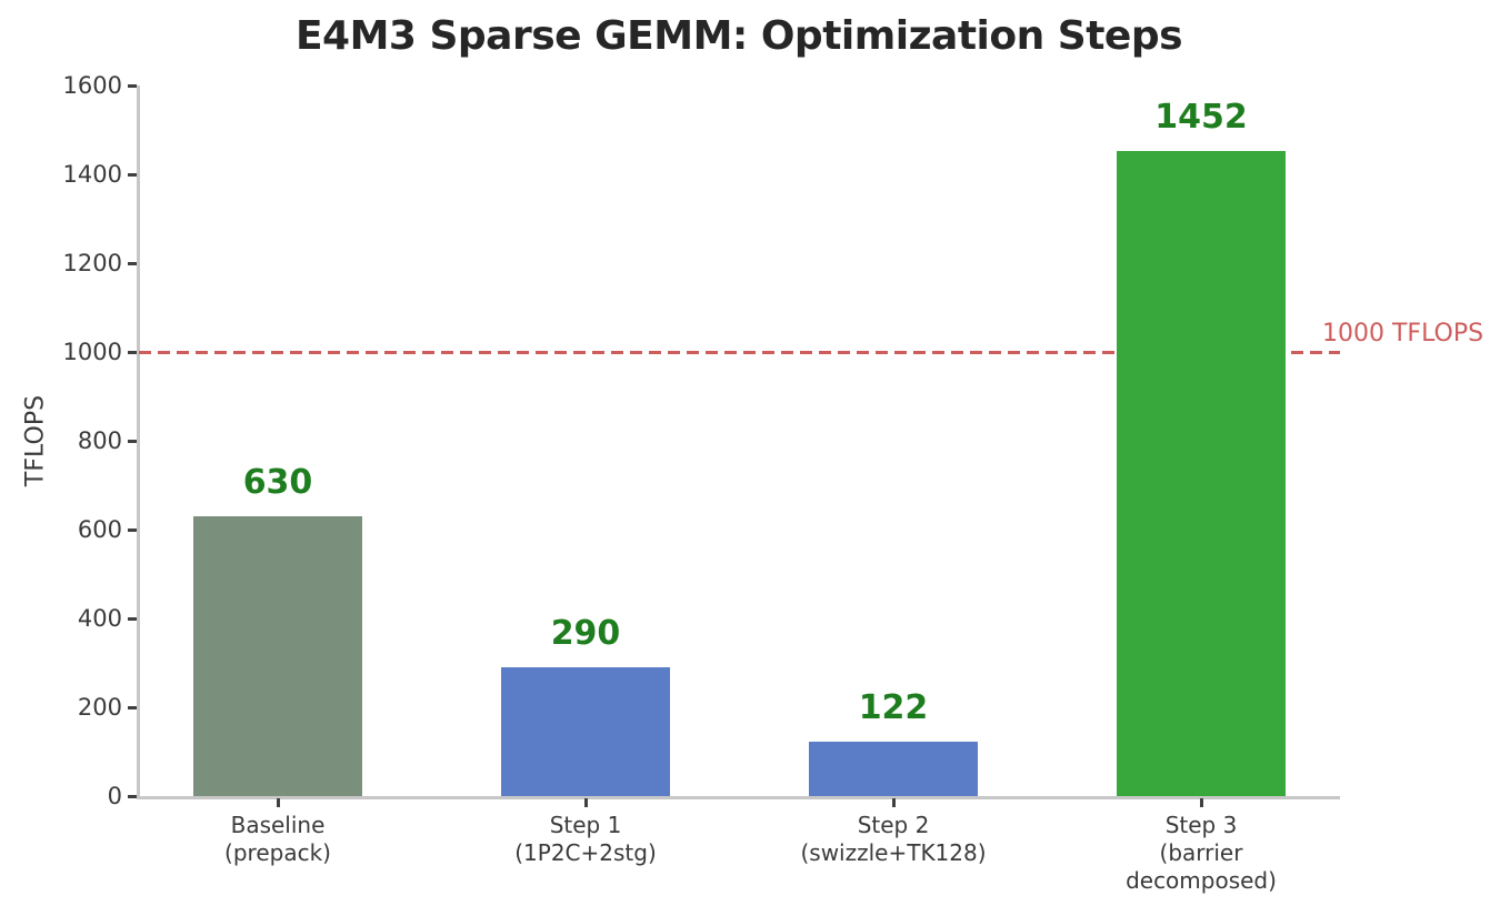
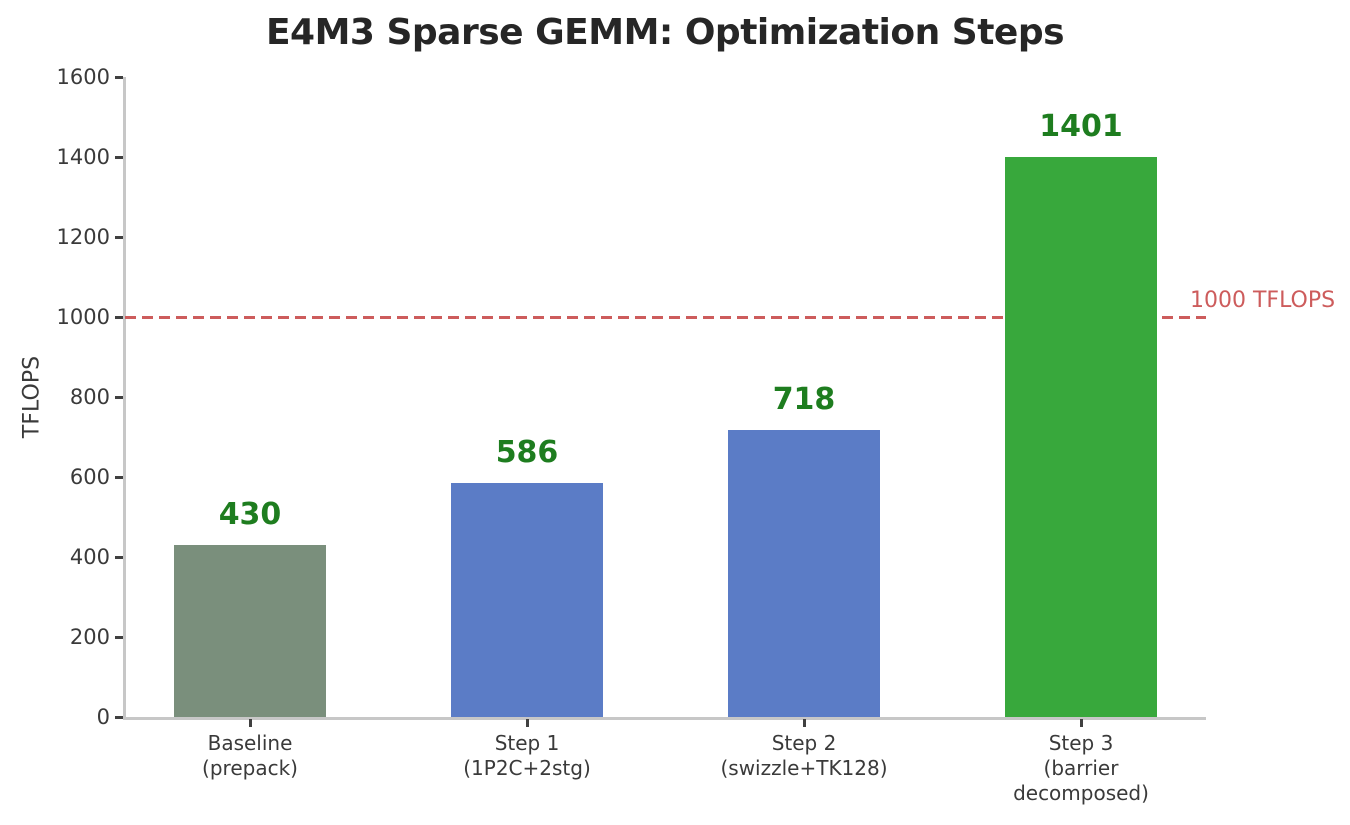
Baseline (prepack): 630 -> 430
Step 1 (1P2C+2stg): 290 -> 586
Step 2 (swizzle+TK128): 122 -> 718
Step 3 (barrier decomposed): 1452 -> 1401
